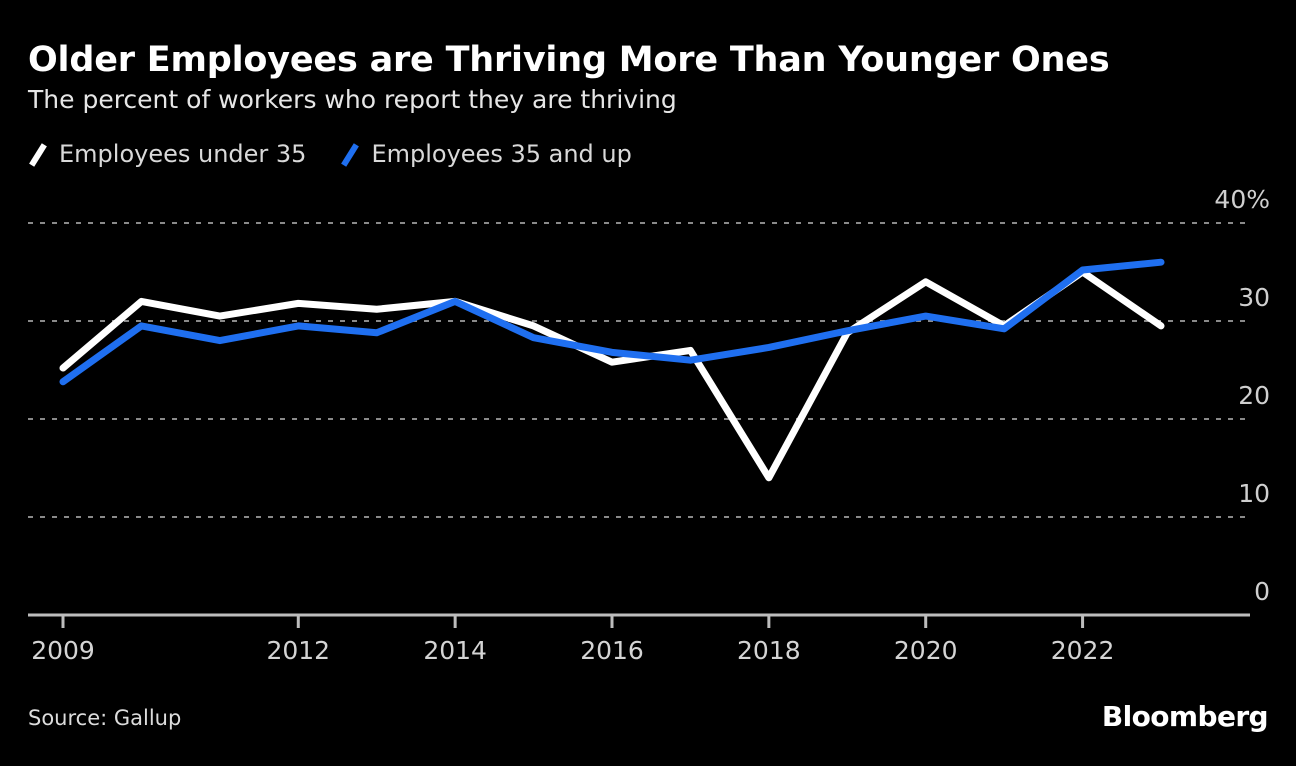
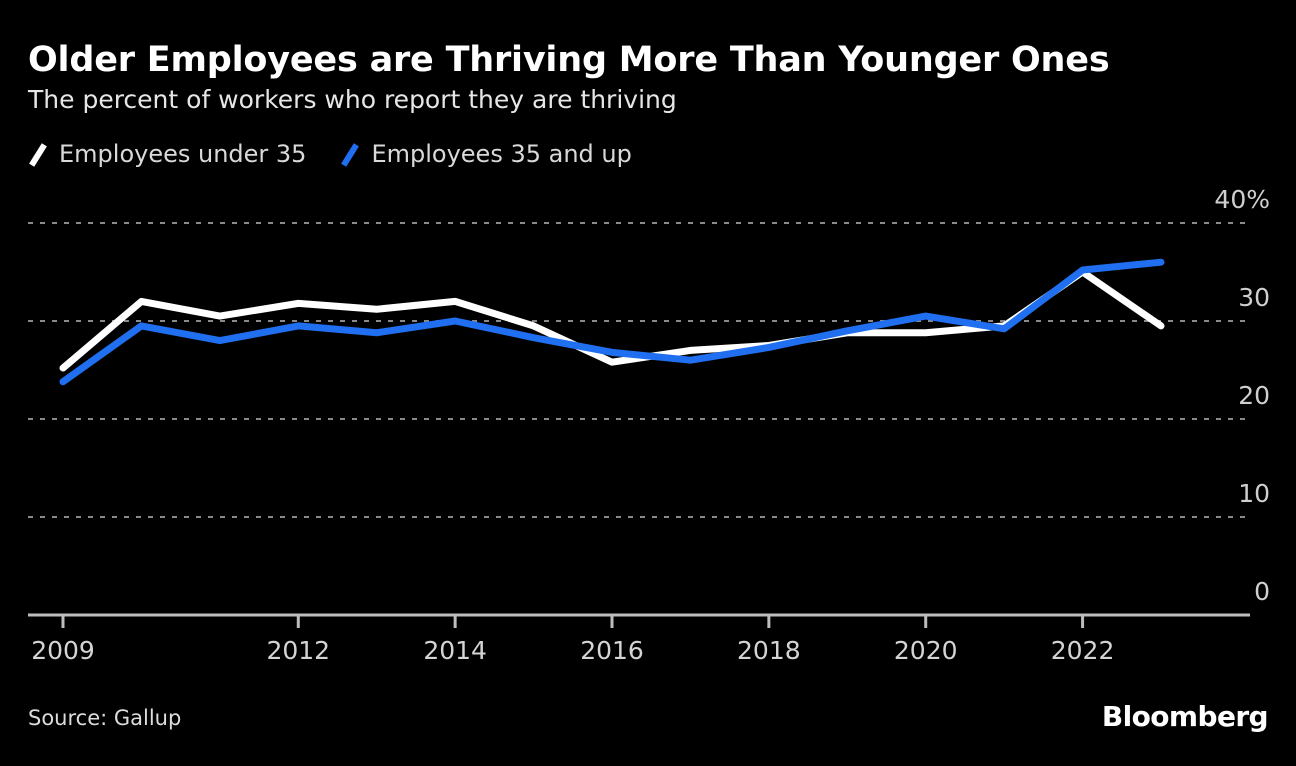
Employees 35 and up/2014: 32% -> 30%
Employees under 35/2018: 14% -> 28%
Employees under 35/2020: 34% -> 29%
